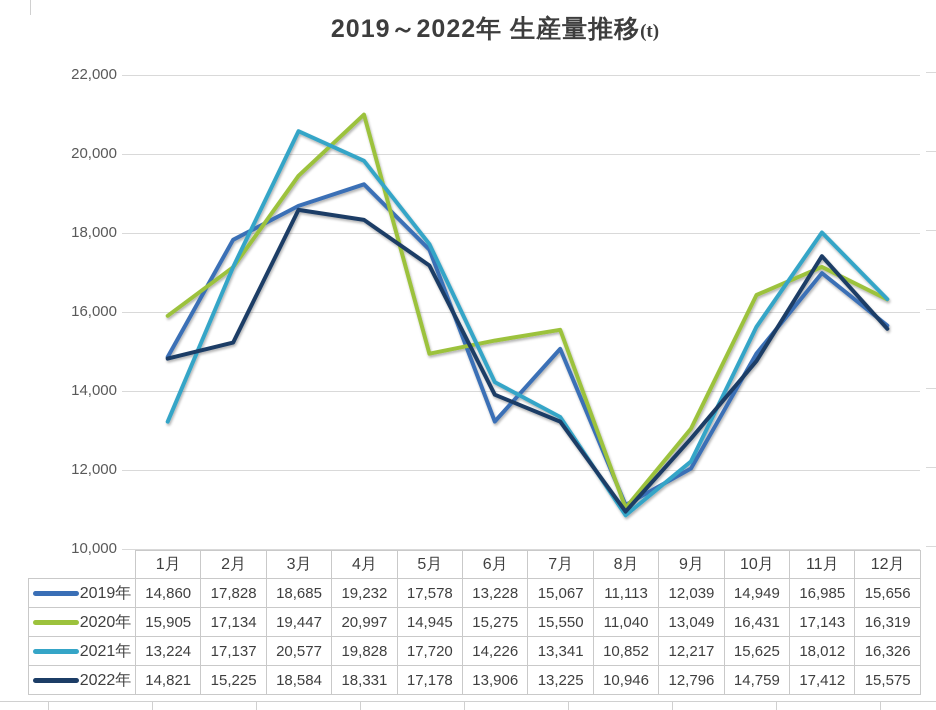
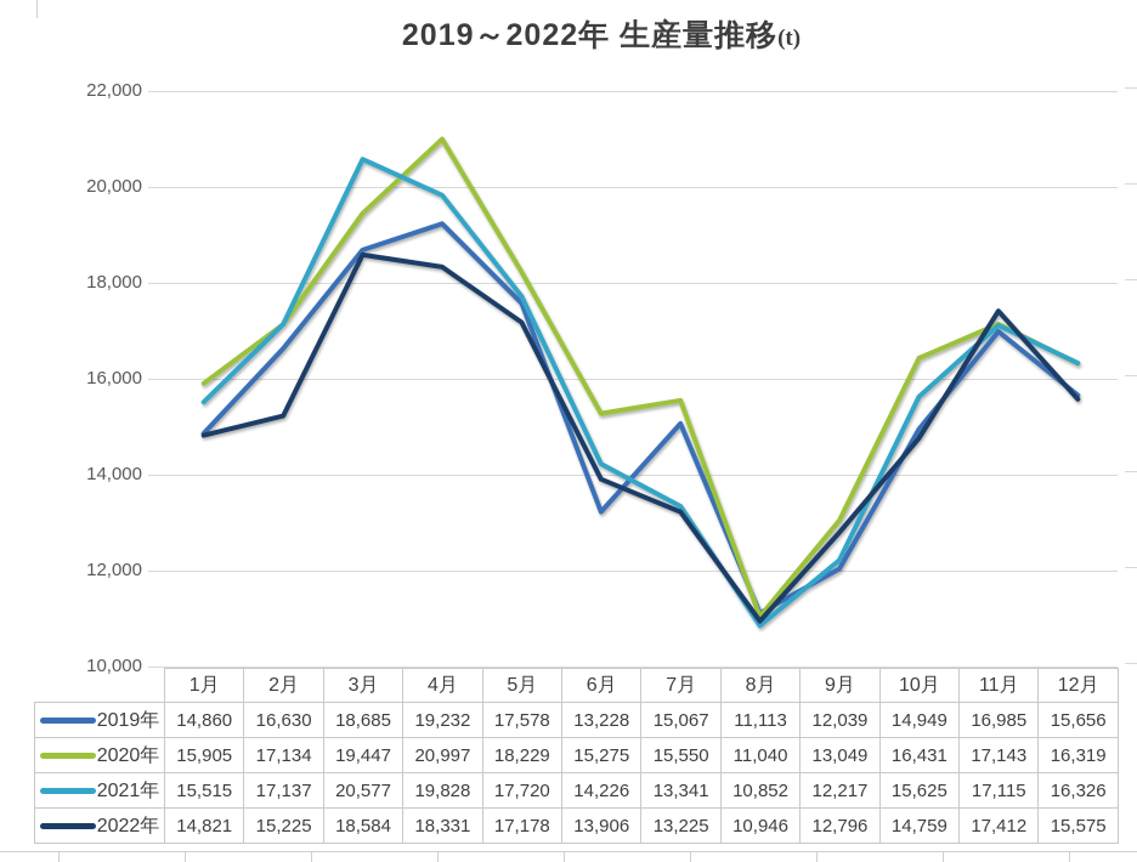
2021年/1月: 13,224 -> 15,515
2019年/2月: 17,828 -> 16,630
2020年/5月: 14,945 -> 18,229
2021年/11月: 18,012 -> 17,115
